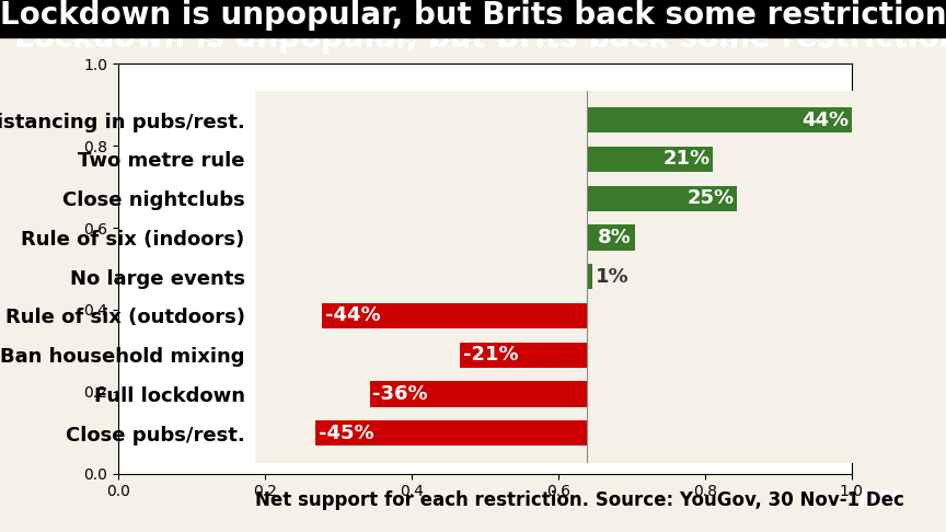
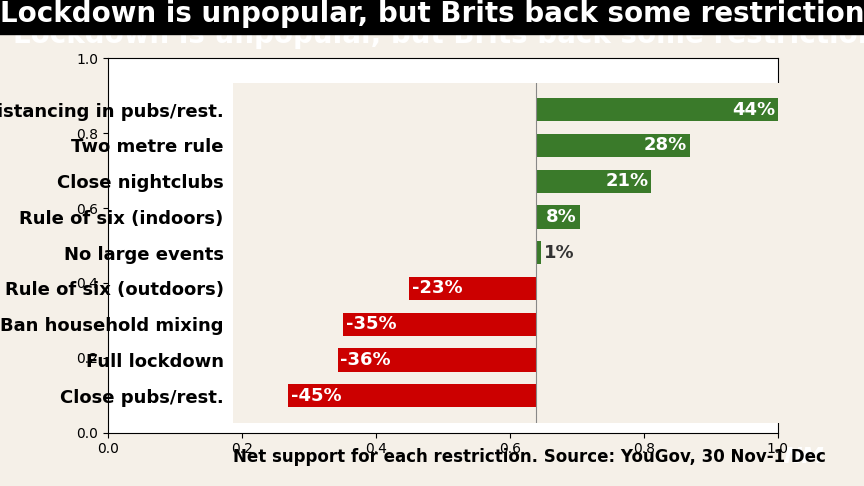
Two metre rule: 21% -> 28%
Close nightclubs: 25% -> 21%
Rule of six (outdoors): -44% -> -23%
Ban household mixing: -21% -> -35%
